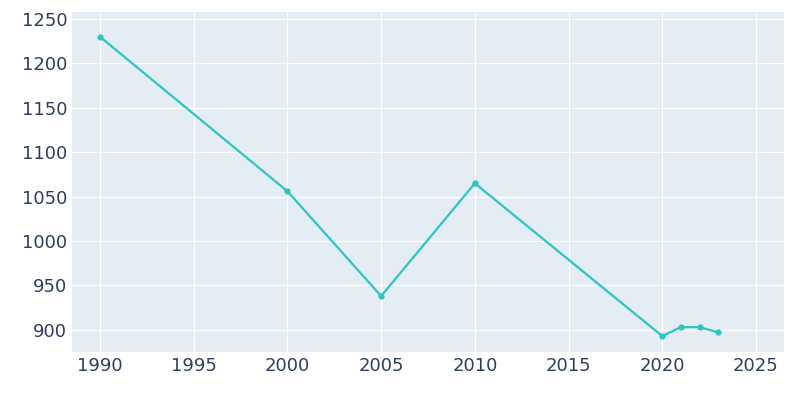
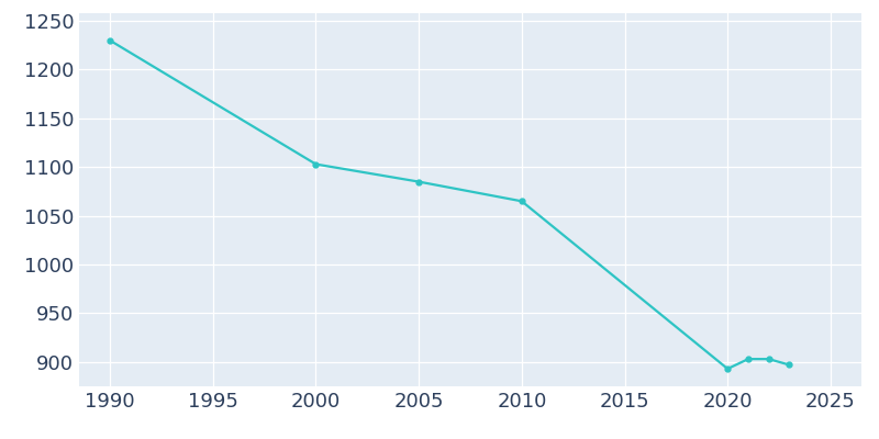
2000: 1056 -> 1103
2005: 938 -> 1085
